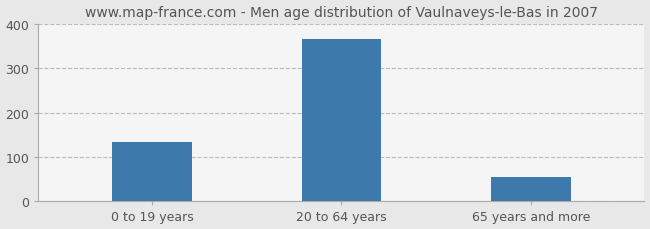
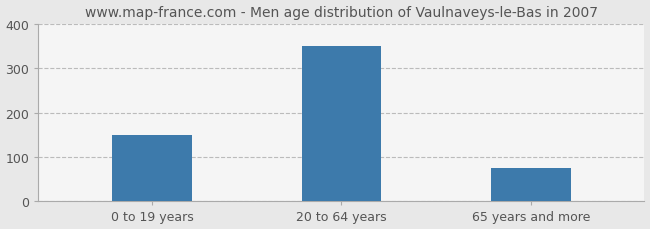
0 to 19 years: 135 -> 150
20 to 64 years: 365 -> 350
65 years and more: 55 -> 75
